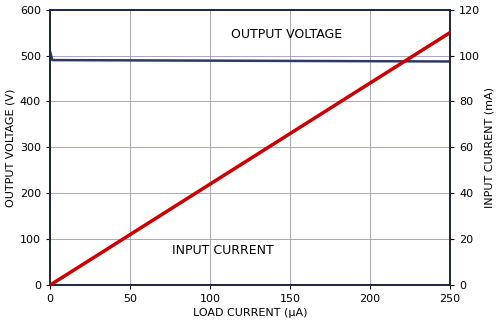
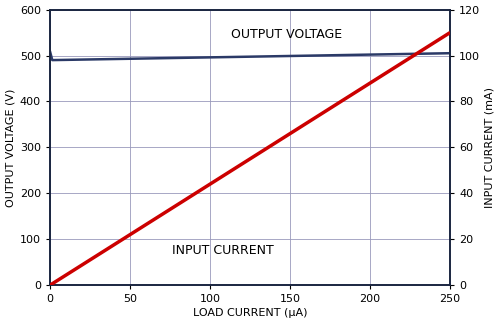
250: 487 -> 505
